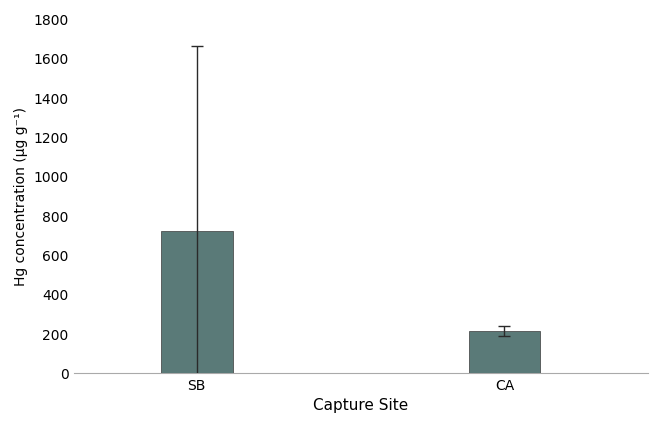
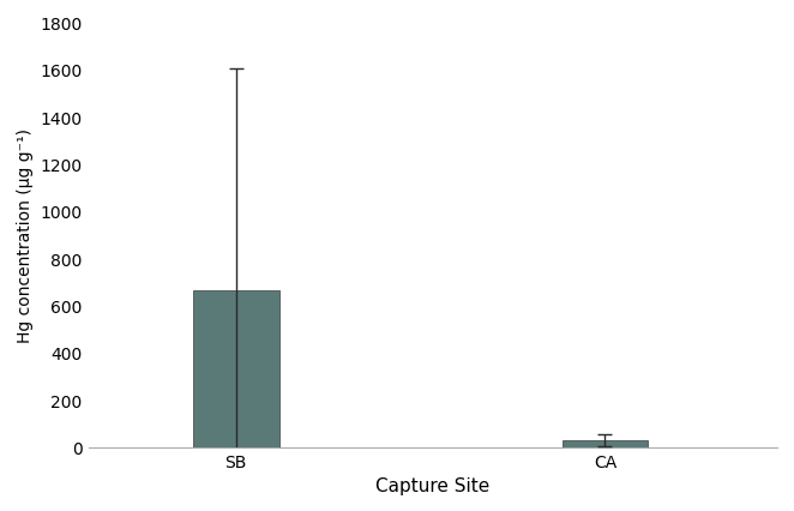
SB: 720 -> 660
CA: 210 -> 30
